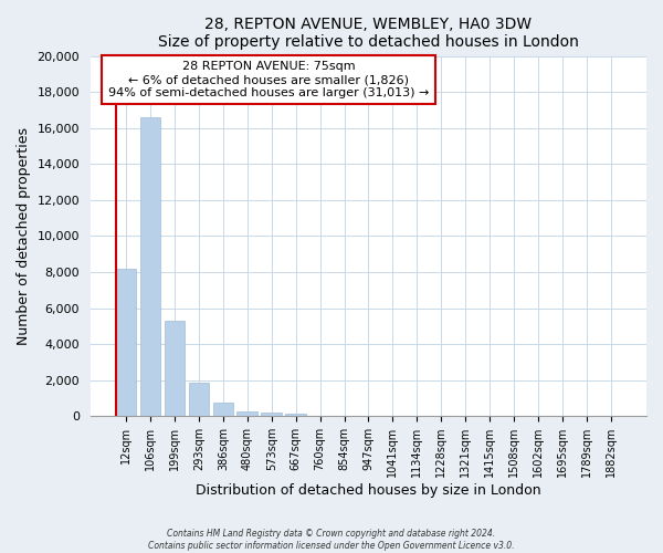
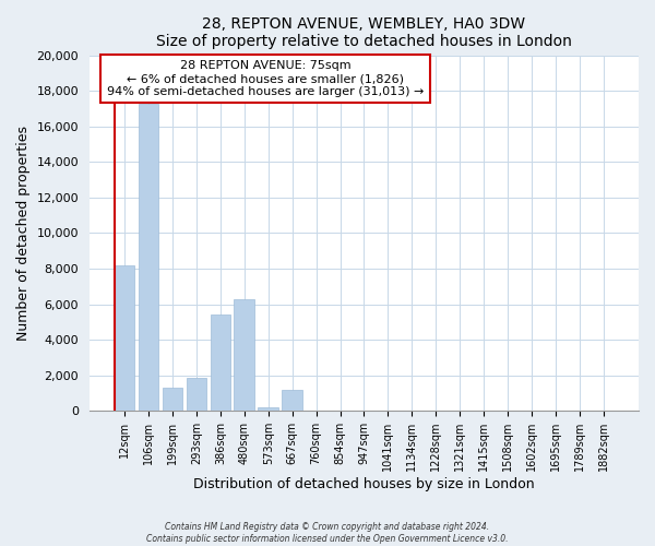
106sqm: 16,600 -> 17,300
199sqm: 5,300 -> 1,300
386sqm: 800 -> 5,400
480sqm: 300 -> 6,300
667sqm: 200 -> 1,200
